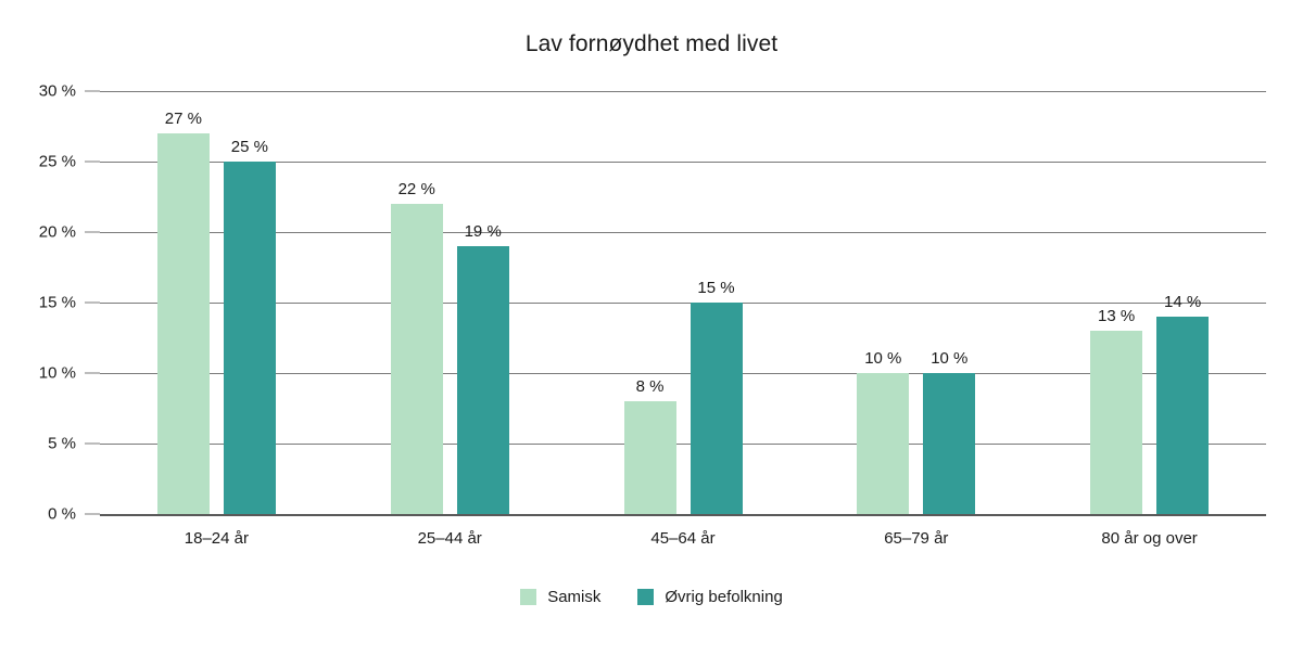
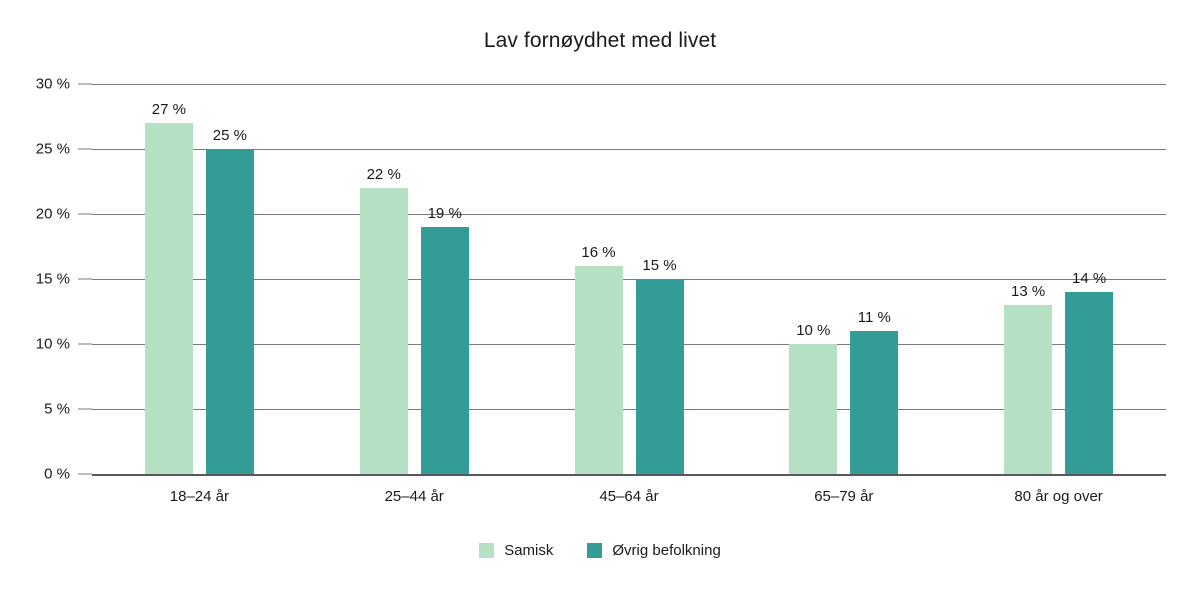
Samisk/45–64 år: 8 -> 16
Øvrig befolkning/65–79 år: 10 -> 11
